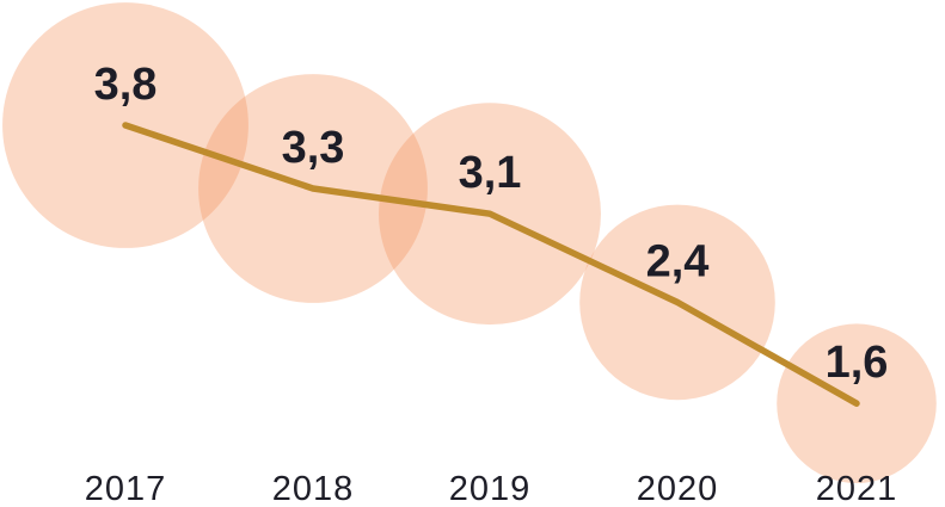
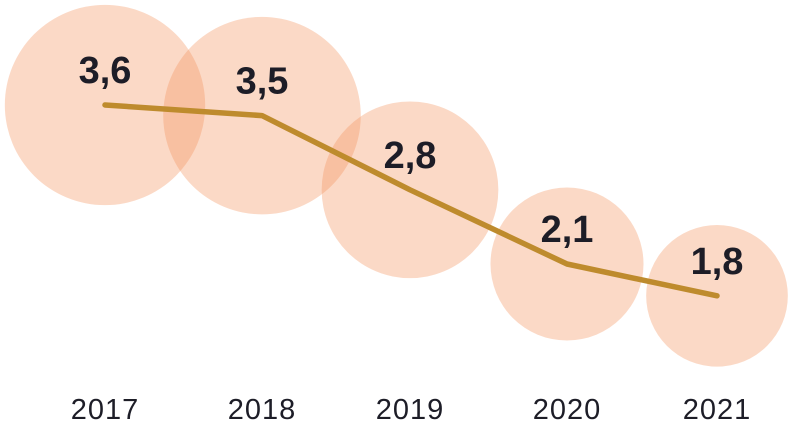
2017: 3,8 -> 3,6
2018: 3,3 -> 3,5
2019: 3,1 -> 2,8
2020: 2,4 -> 2,1
2021: 1,6 -> 1,8
